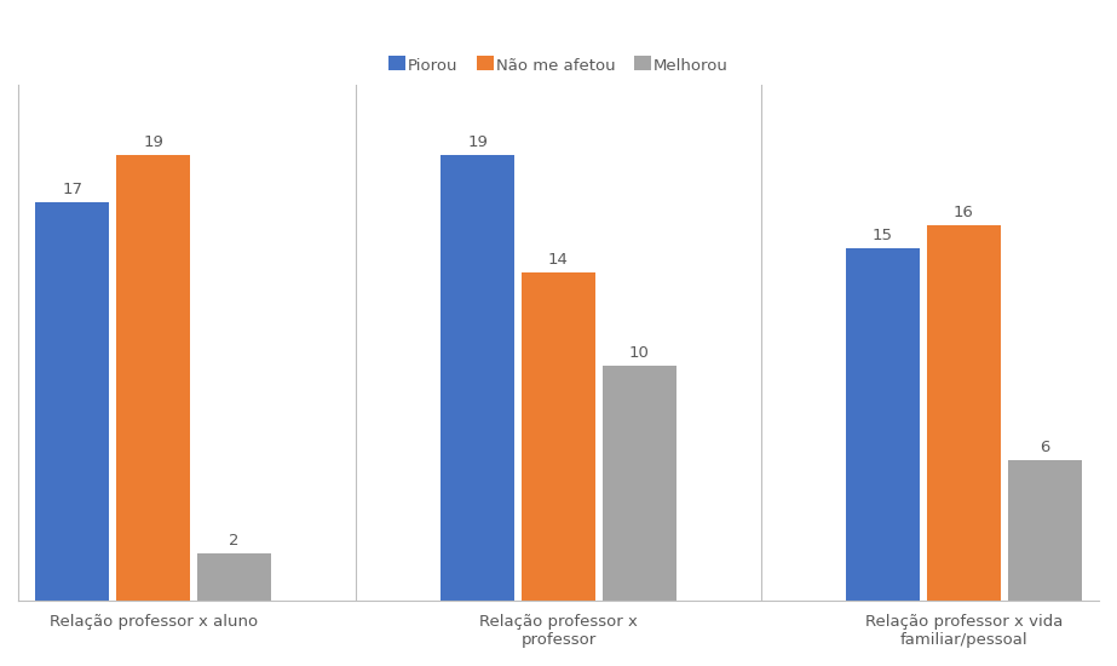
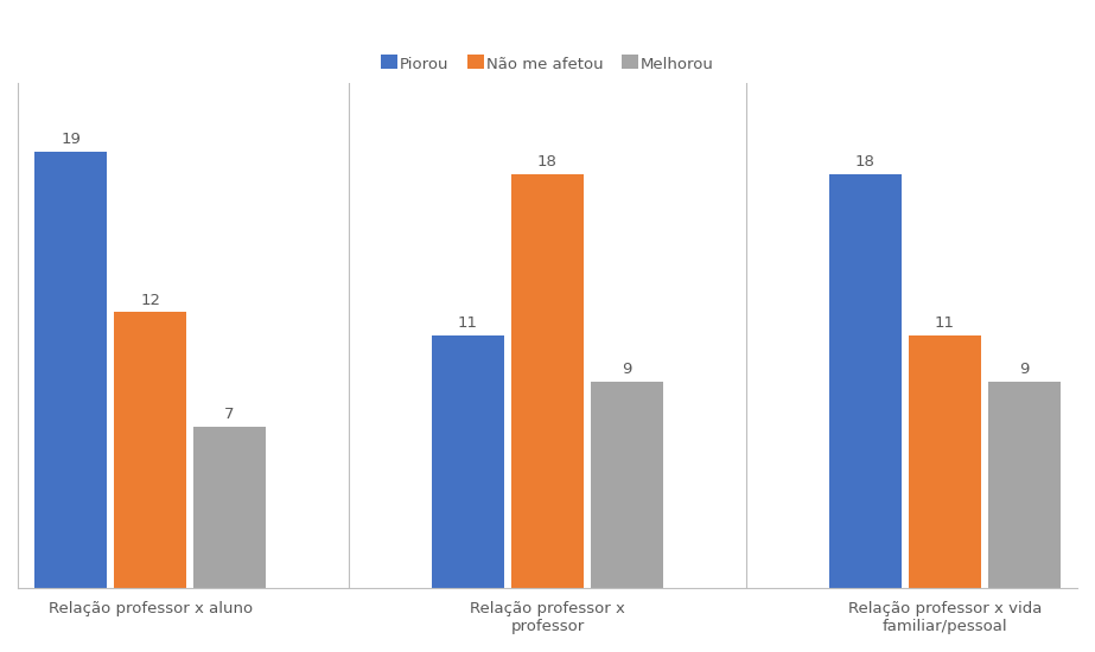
Piorou/Relação professor x aluno: 17 -> 19
Não me afetou/Relação professor x aluno: 19 -> 12
Melhorou/Relação professor x aluno: 2 -> 7
Piorou/Relação professor x professor: 19 -> 11
Não me afetou/Relação professor x professor: 14 -> 18
Melhorou/Relação professor x professor: 10 -> 9
Piorou/Relação professor x vida familiar/pessoal: 15 -> 18
Não me afetou/Relação professor x vida familiar/pessoal: 16 -> 11
Melhorou/Relação professor x vida familiar/pessoal: 6 -> 9
